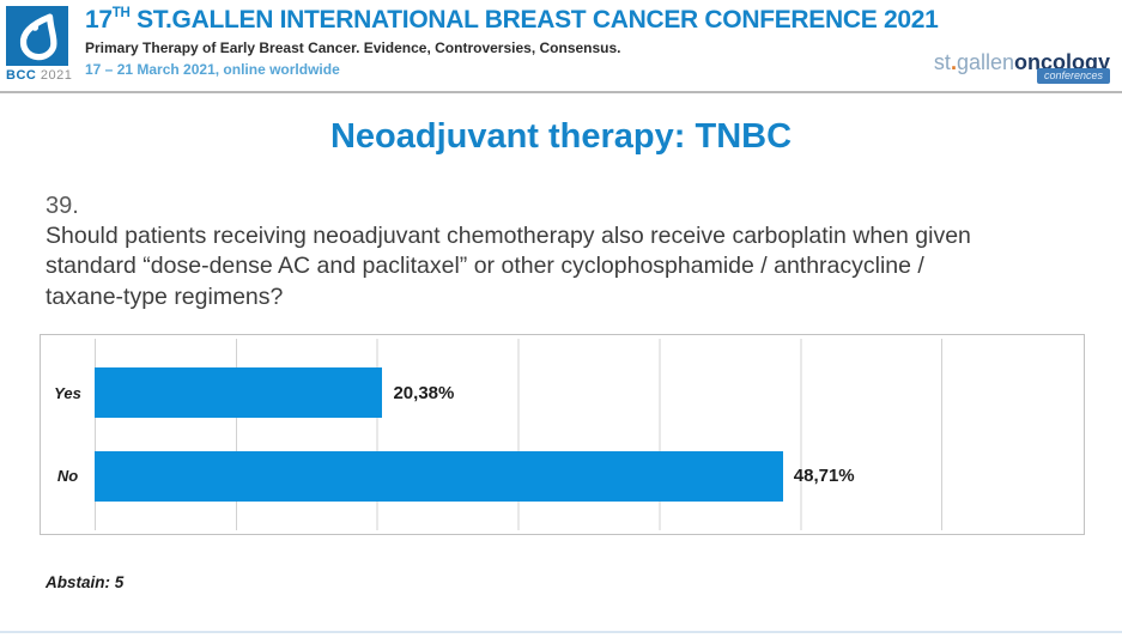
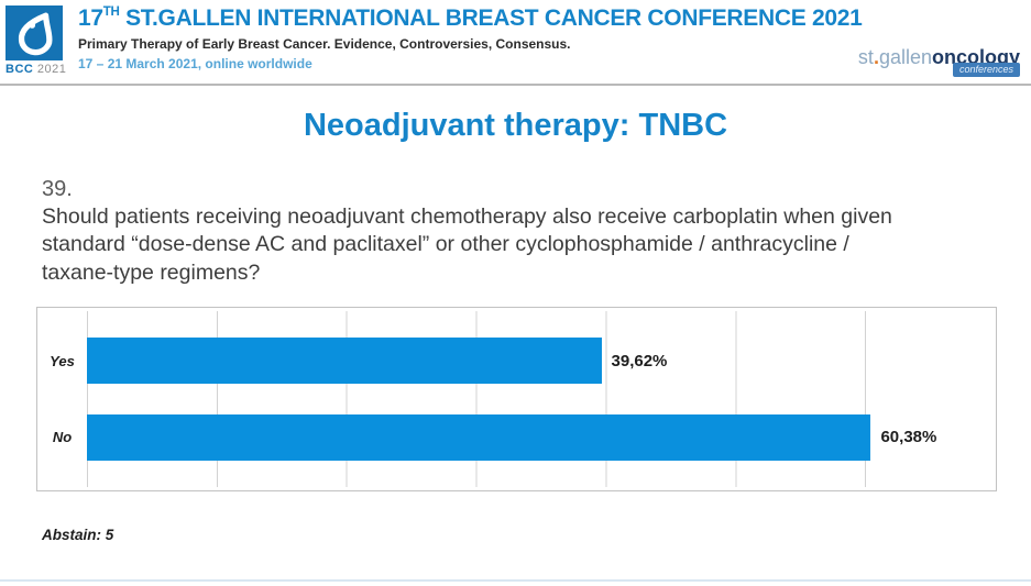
Yes: 20,38% -> 39,62%
No: 48,71% -> 60,38%
